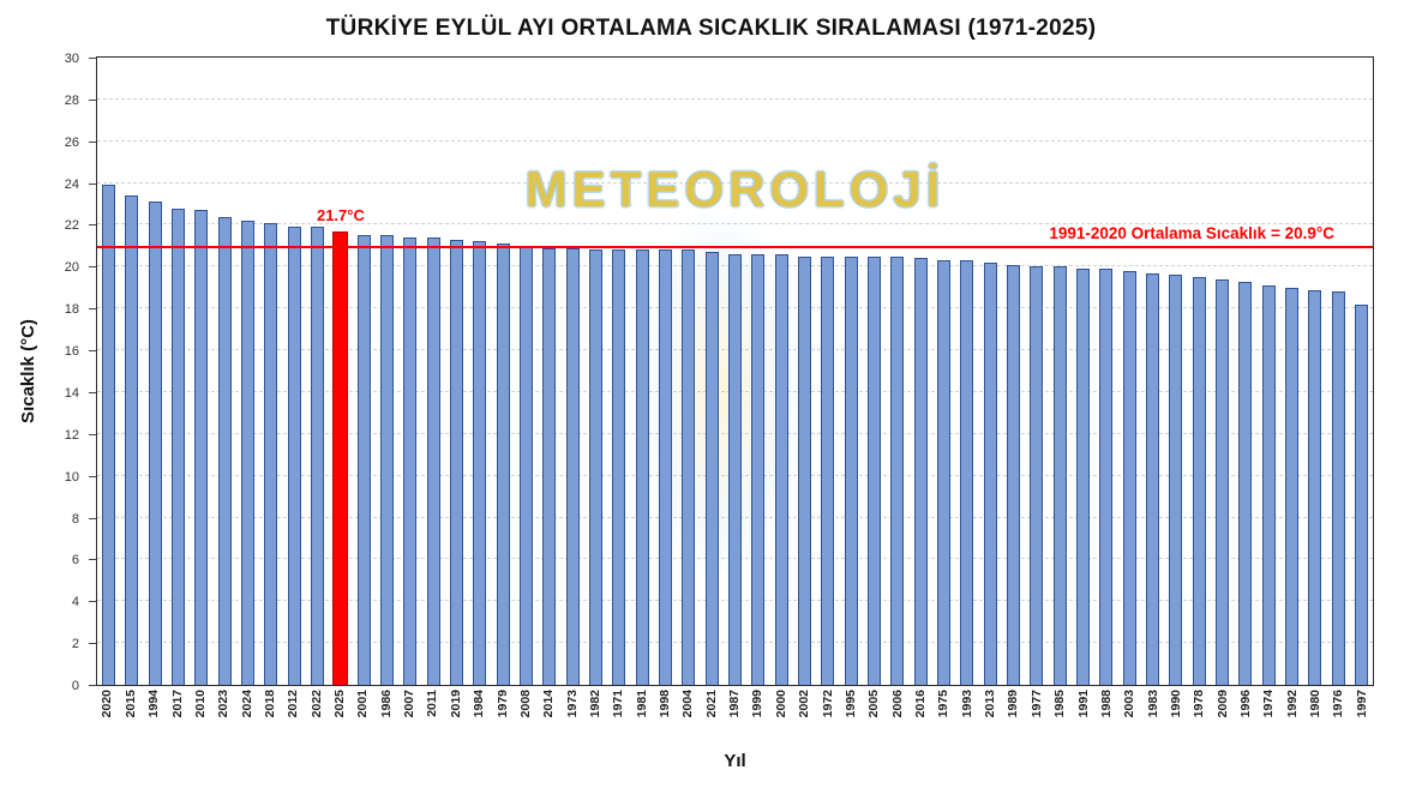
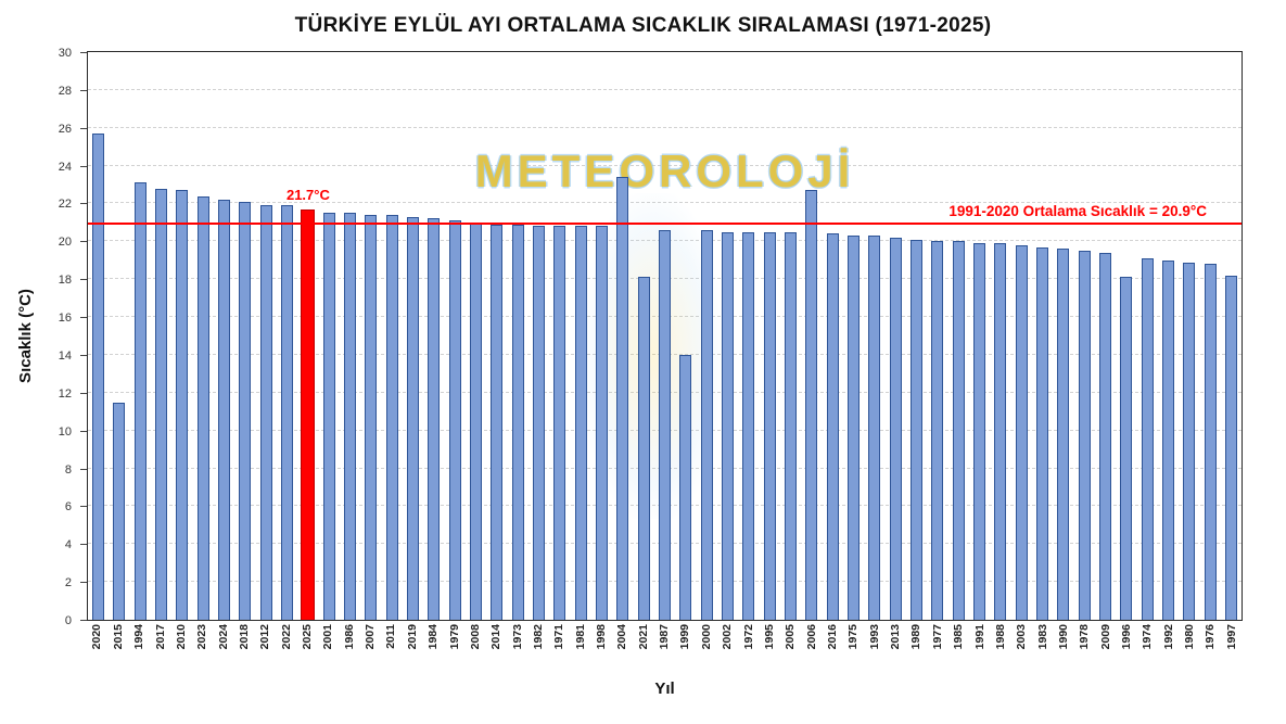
2020: 23.9 -> 25.7
2015: 23.4 -> 11.5
2004: 20.8 -> 23.4
2021: 20.7 -> 18.1
1999: 20.6 -> 14.0
2006: 20.5 -> 22.7
1996: 19.3 -> 18.1
